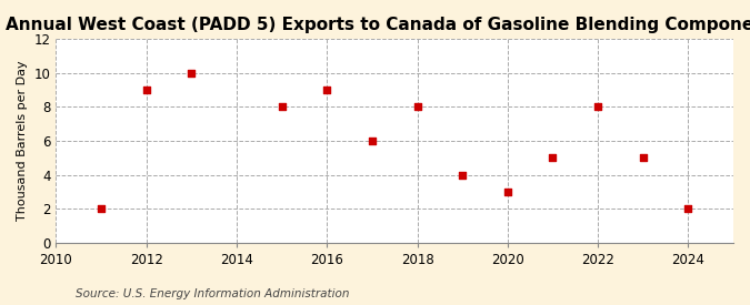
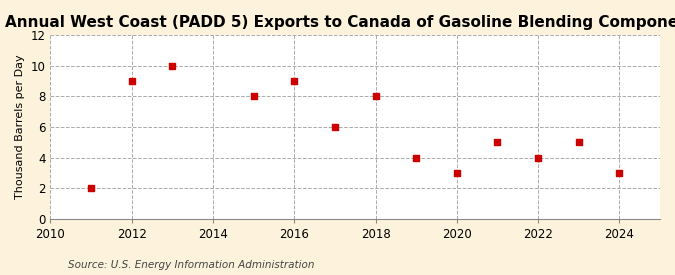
2022: 8 -> 4
2024: 2 -> 3
